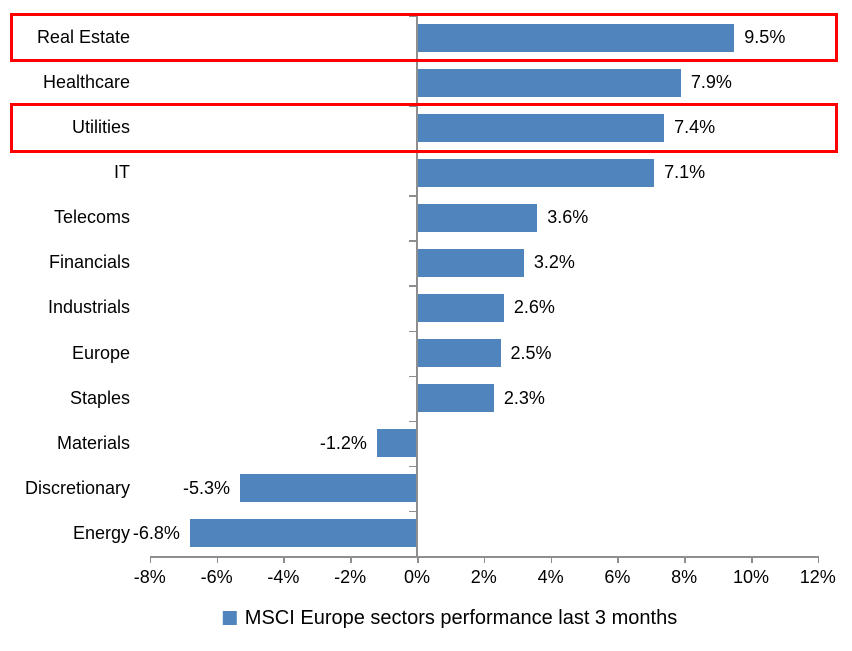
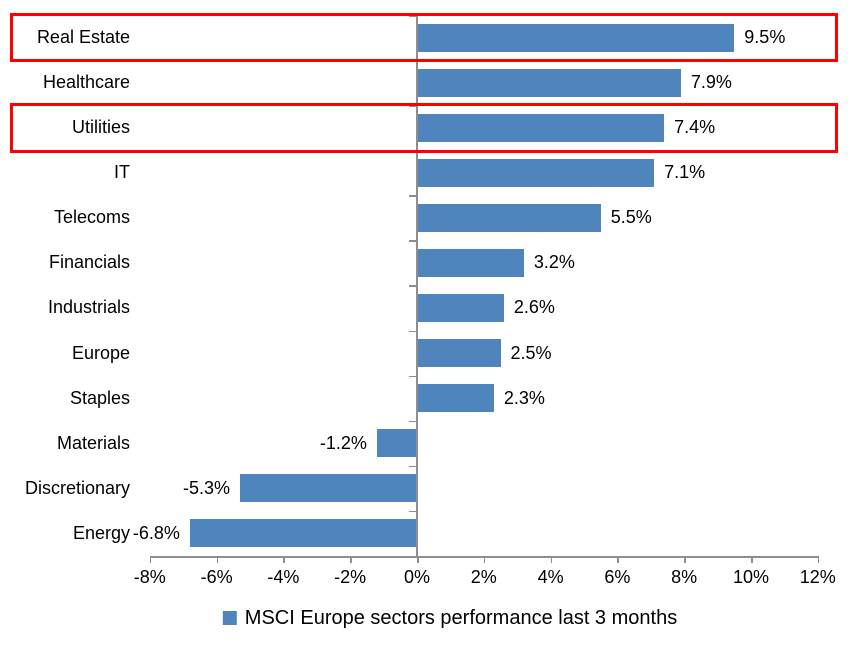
Telecoms: 3.6% -> 5.5%
